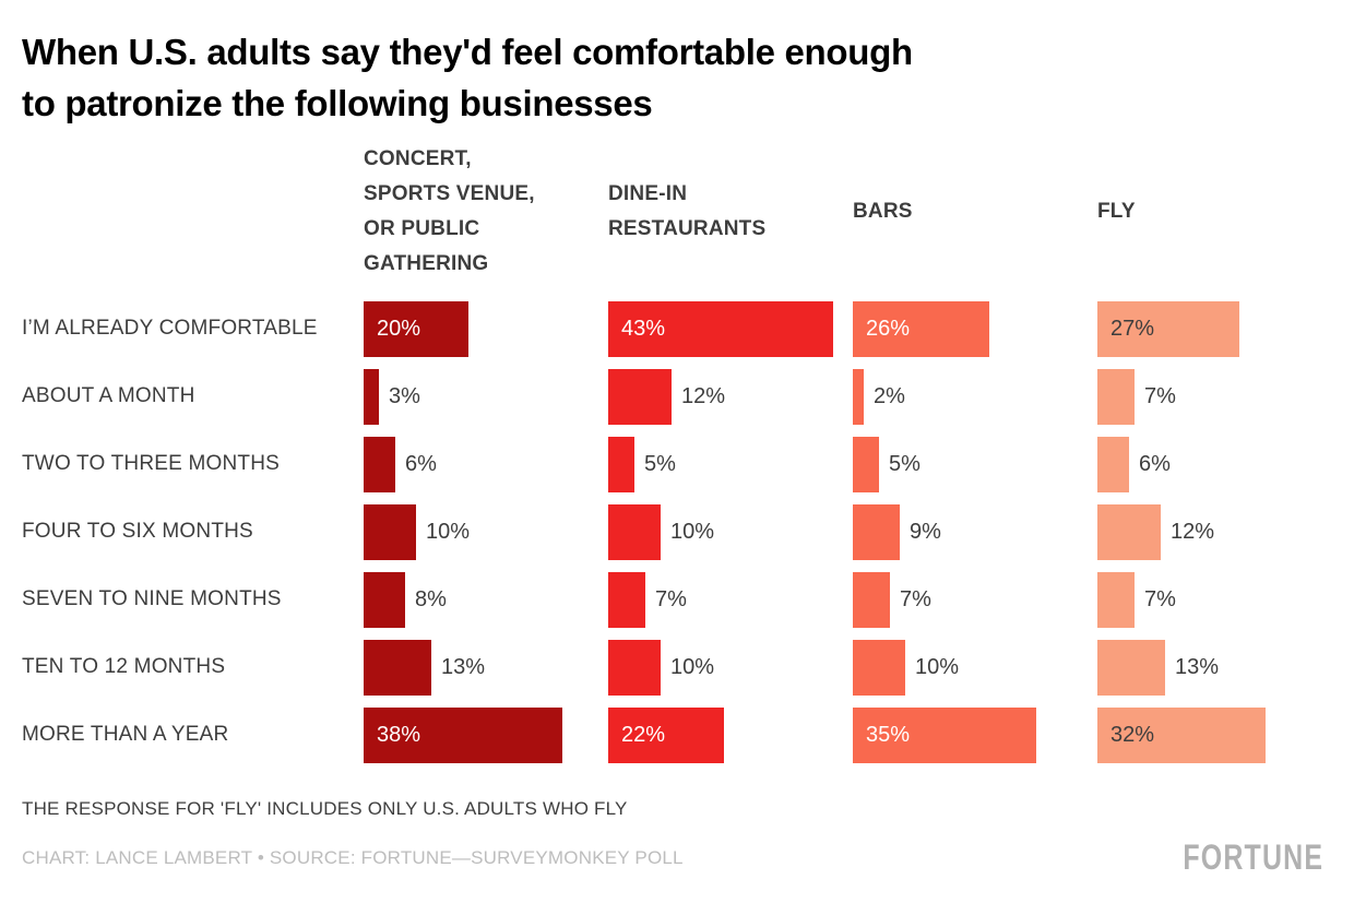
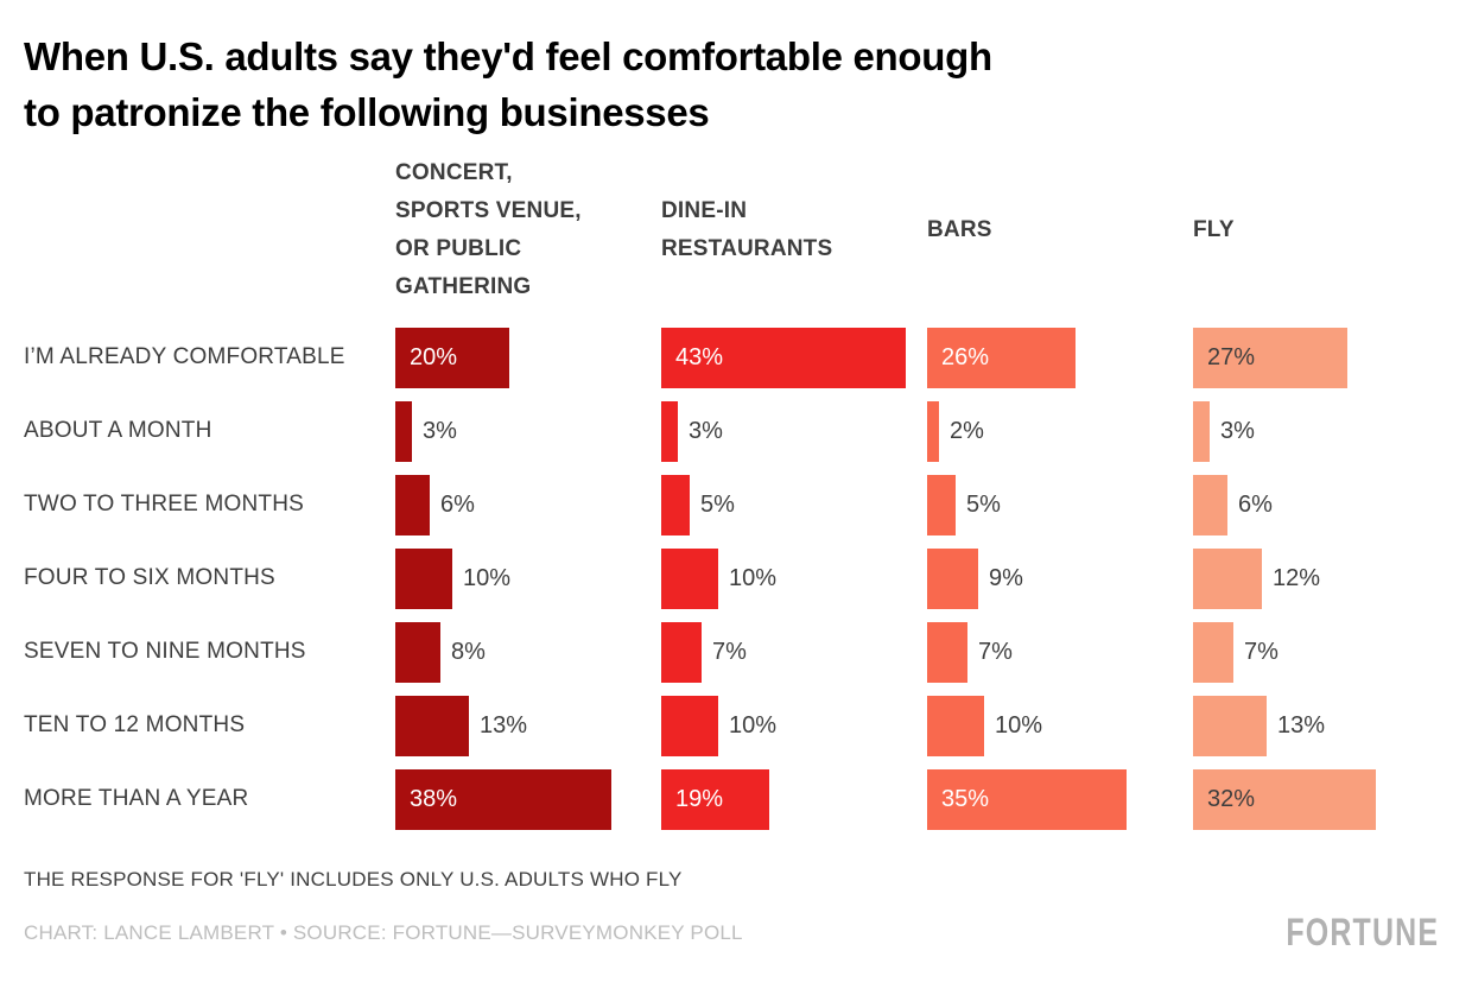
DINE-IN RESTAURANTS/ABOUT A MONTH: 12% -> 3%
FLY/ABOUT A MONTH: 7% -> 3%
DINE-IN RESTAURANTS/MORE THAN A YEAR: 22% -> 19%
